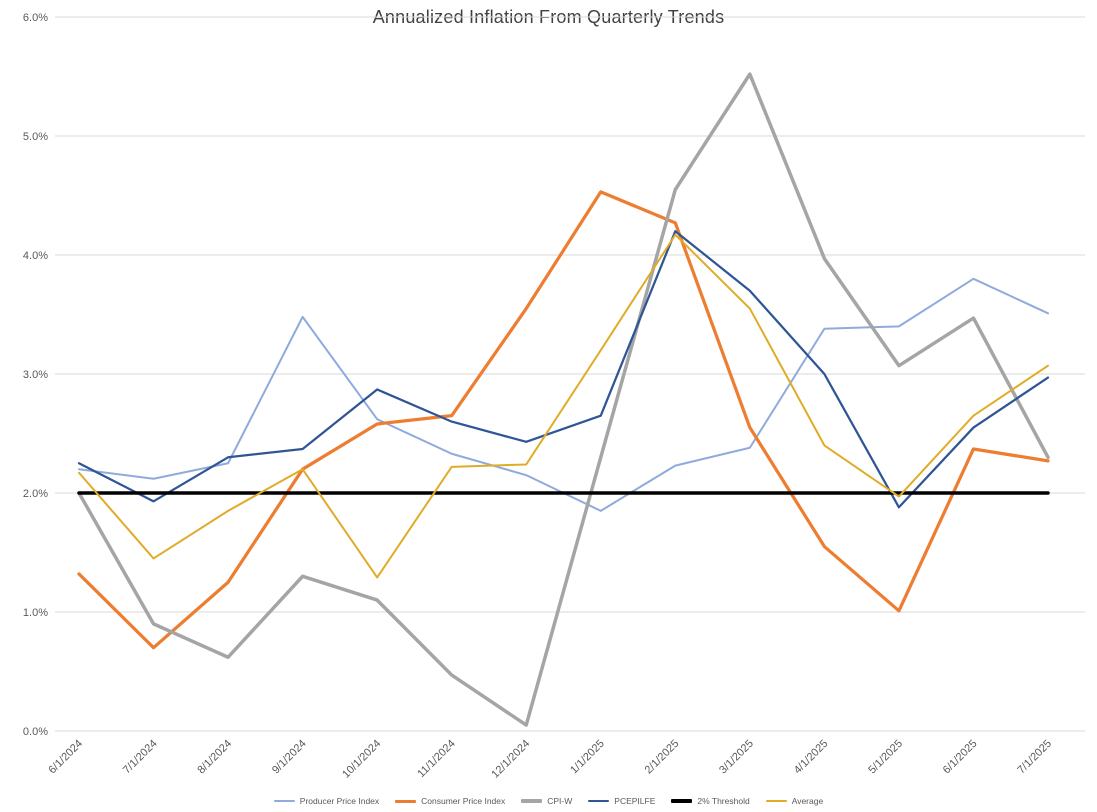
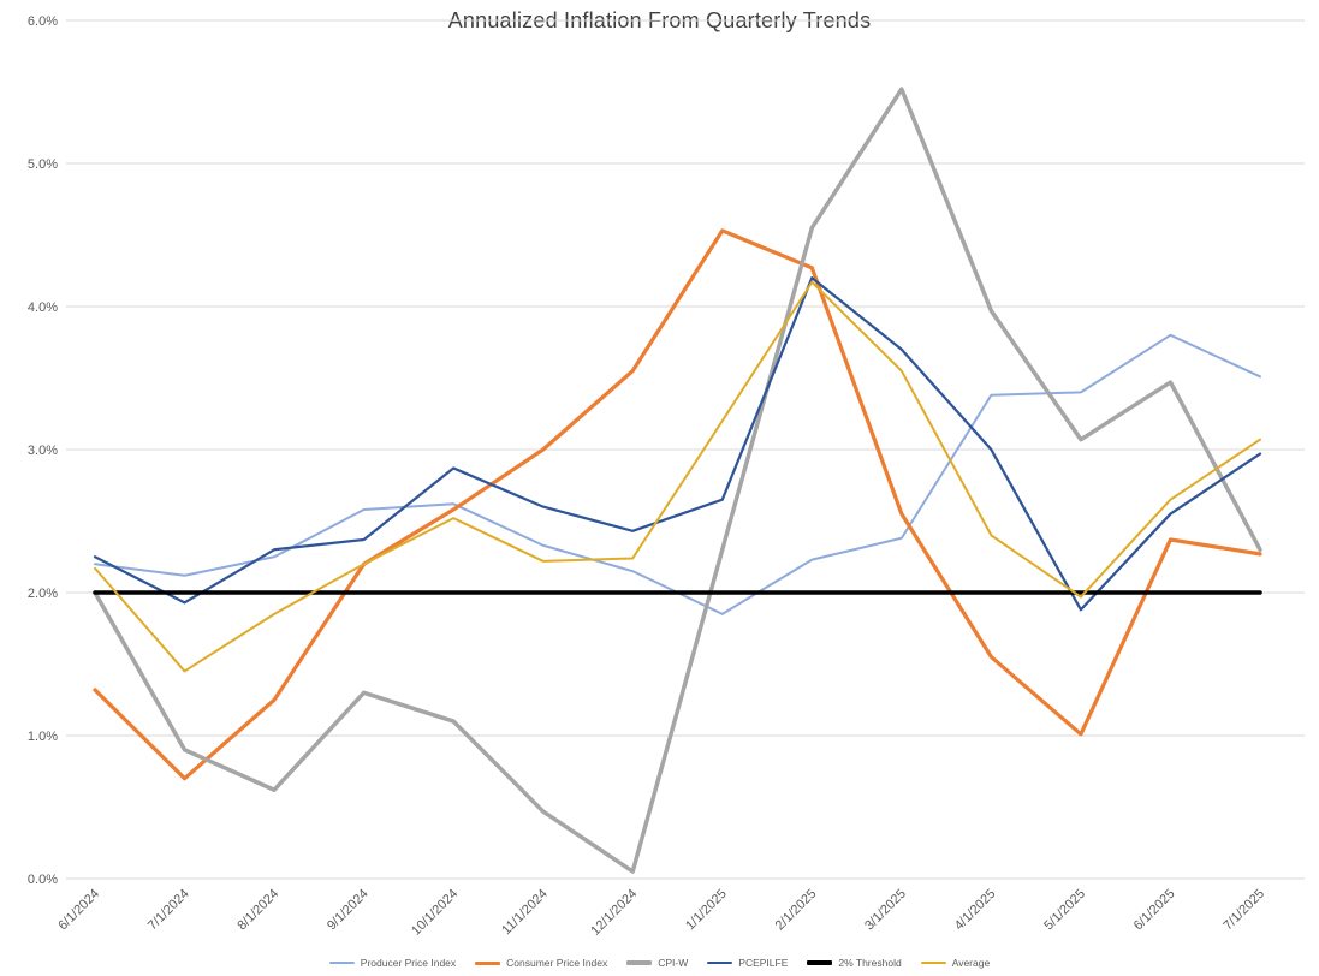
Producer Price Index/9/1/2024: 3.48% -> 2.58%
Average/10/1/2024: 1.29% -> 2.52%
Consumer Price Index/11/1/2024: 2.65% -> 3.00%
